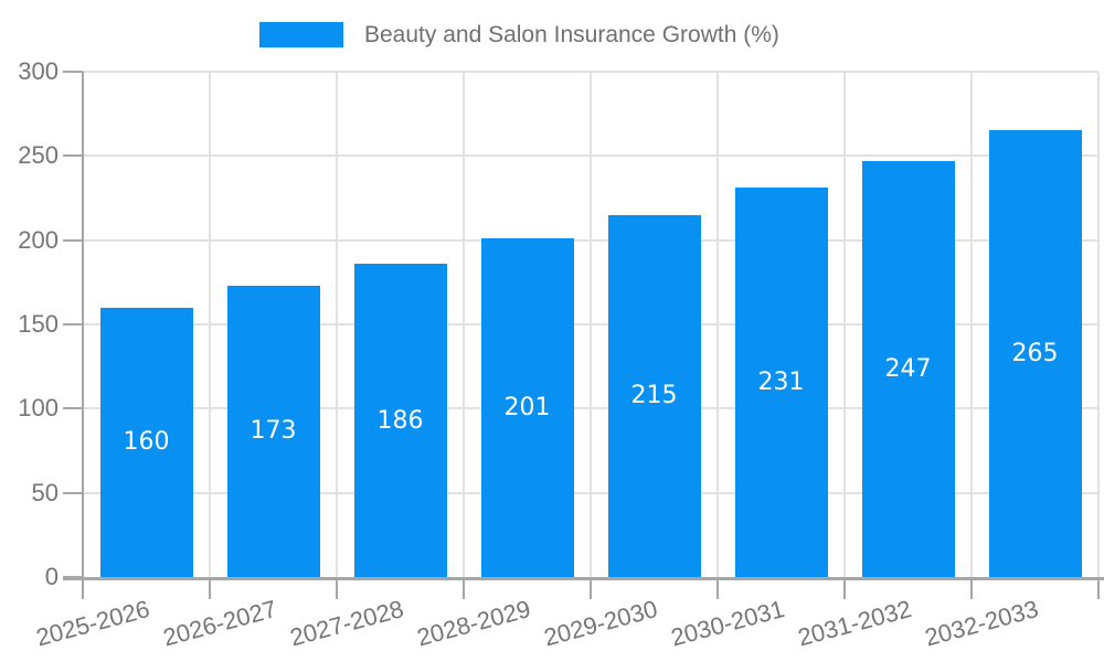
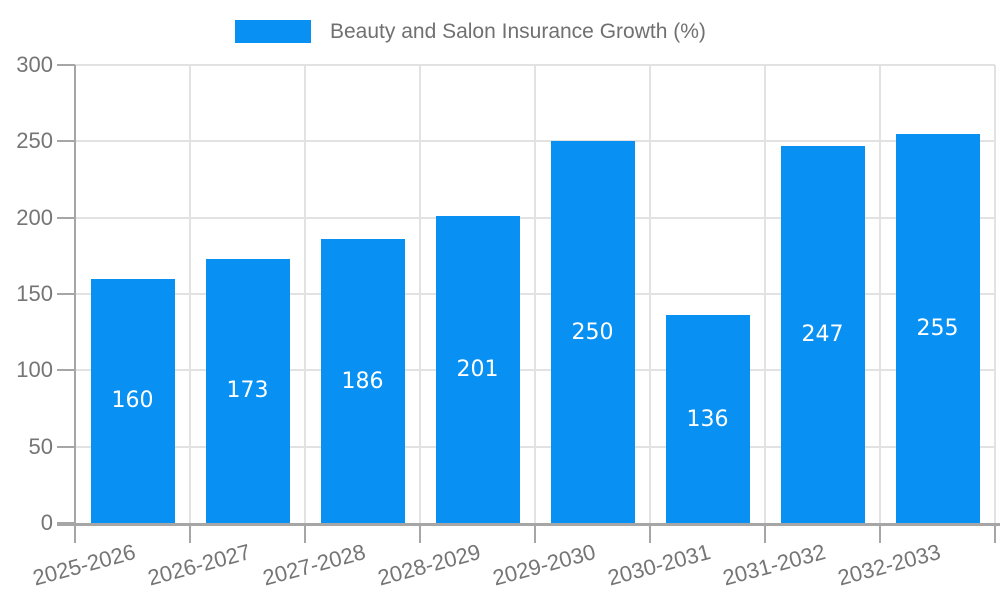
2029-2030: 215 -> 250
2030-2031: 231 -> 136
2032-2033: 265 -> 255
